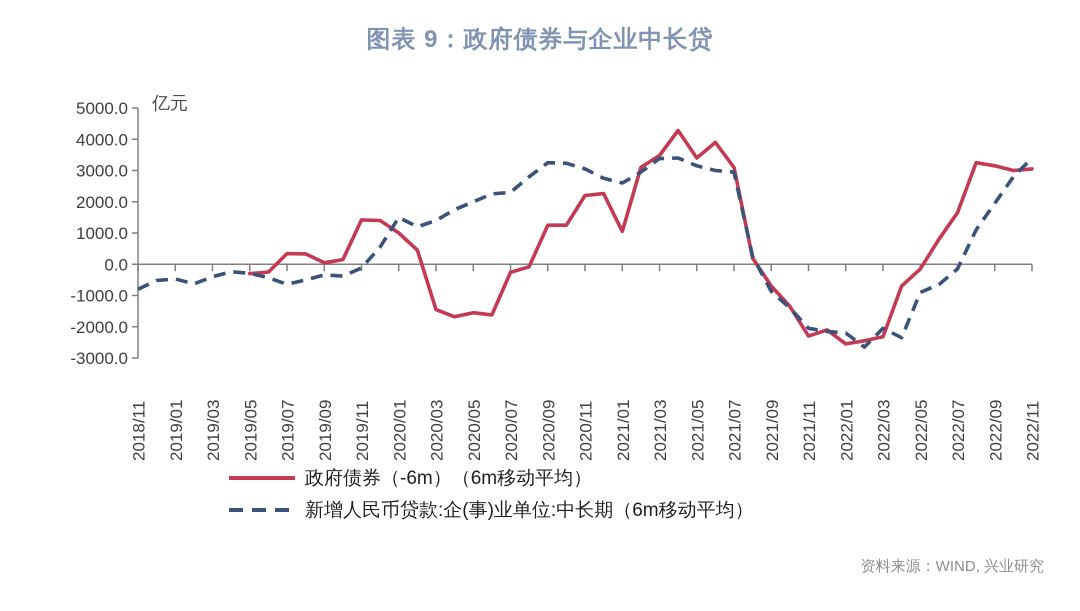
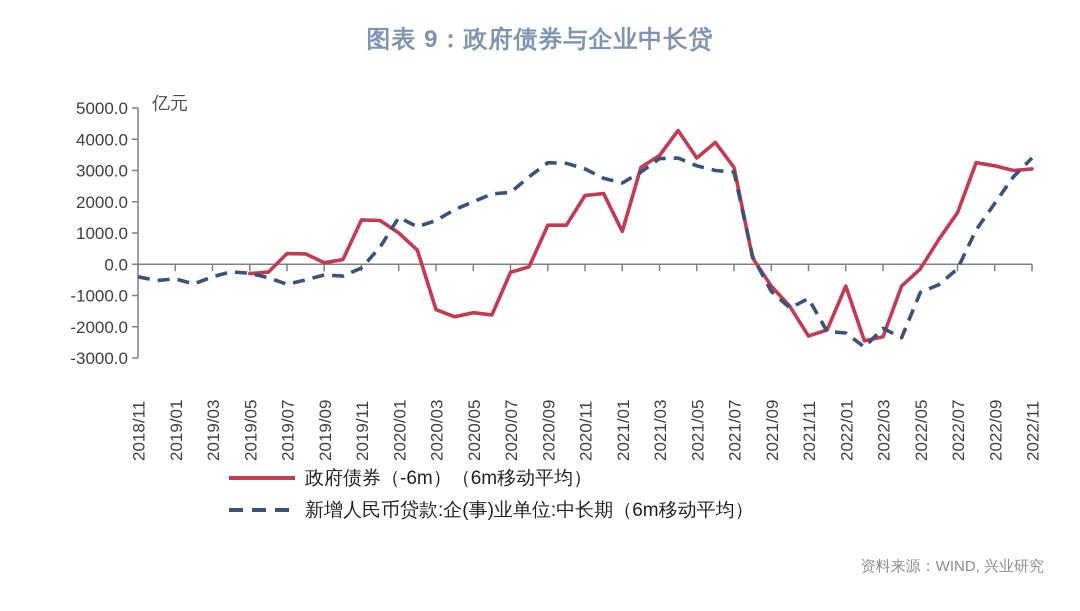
新增人民币贷款:企(事)业单位:中长期（6m移动平均）/2018/11: -800 -> -400
新增人民币贷款:企(事)业单位:中长期（6m移动平均）/2021/11: -2000 -> -1100
政府债券（-6m）（6m移动平均）/2022/01: -2600 -> -700
